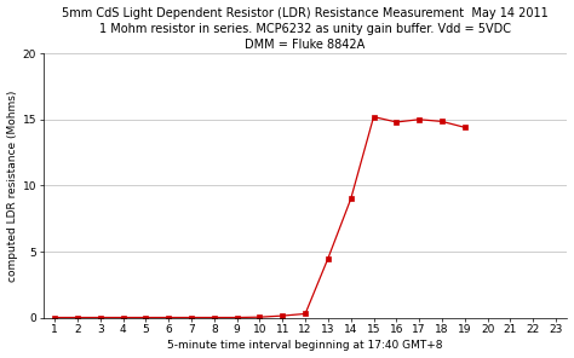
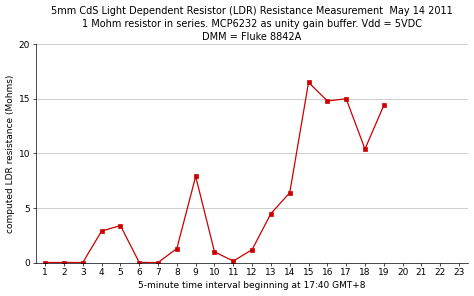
4: 0.0 -> 2.9
5: 0.0 -> 3.4
8: 0.0 -> 1.3
9: 0.0 -> 7.9
10: 0.1 -> 1.0
12: 0.3 -> 1.2
14: 9.0 -> 6.4
15: 15.2 -> 16.5
18: 14.8 -> 10.4
